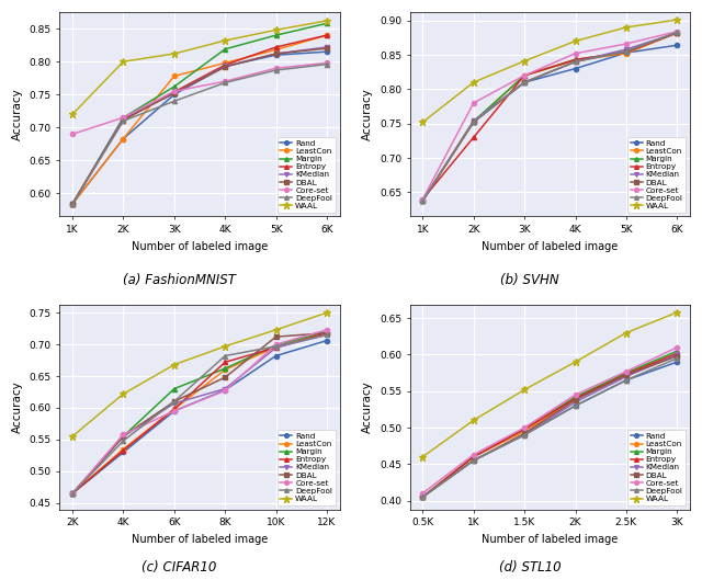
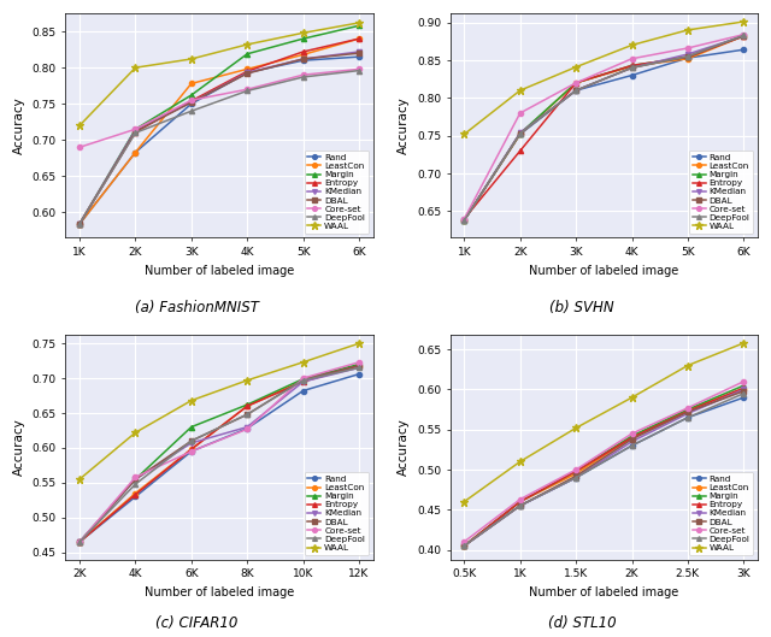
Entropy/8K: 0.672 -> 0.660
DeepFool/8K: 0.682 -> 0.648
DBAL/10K: 0.712 -> 0.698
